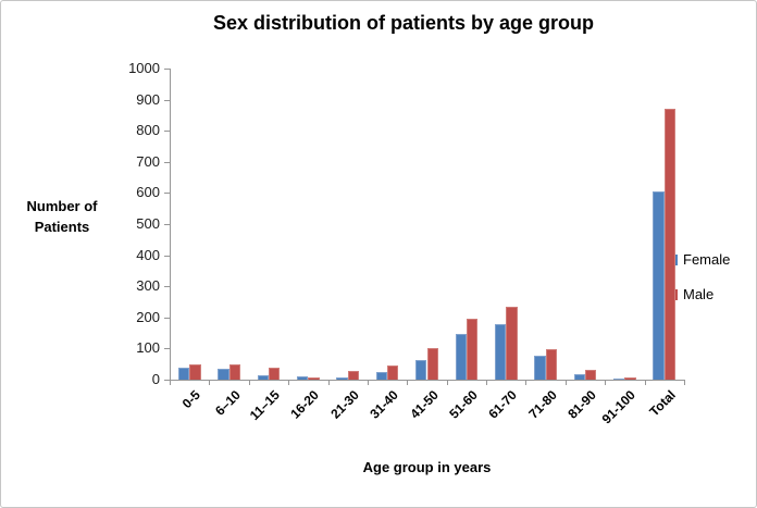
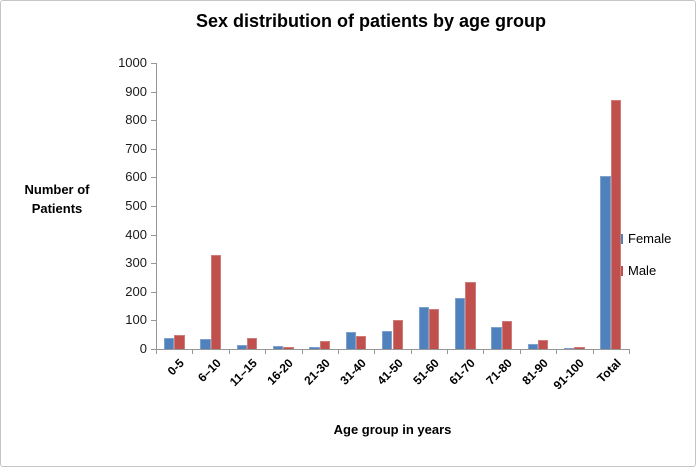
Male/6–10: 50 -> 330
Female/31-40: 20 -> 60
Male/51-60: 200 -> 140
